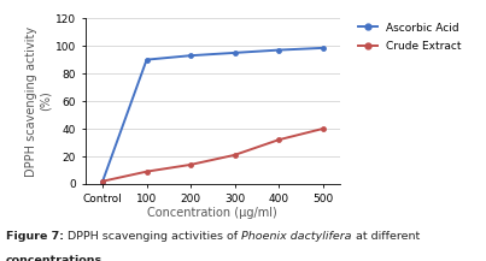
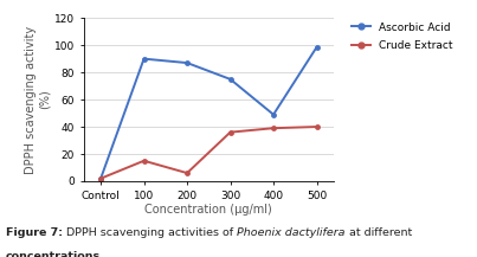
Crude Extract/100: 9 -> 15
Ascorbic Acid/200: 93 -> 87
Crude Extract/200: 14 -> 6
Ascorbic Acid/300: 95 -> 75
Crude Extract/300: 21 -> 36
Ascorbic Acid/400: 97 -> 49
Crude Extract/400: 32 -> 39
